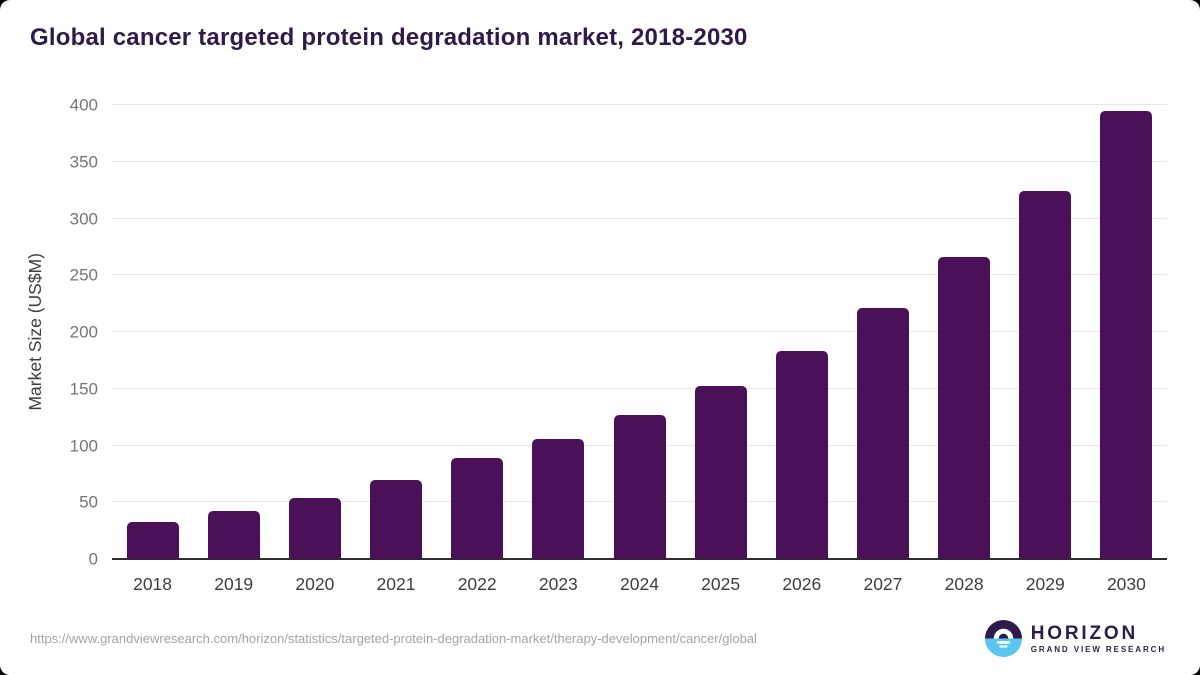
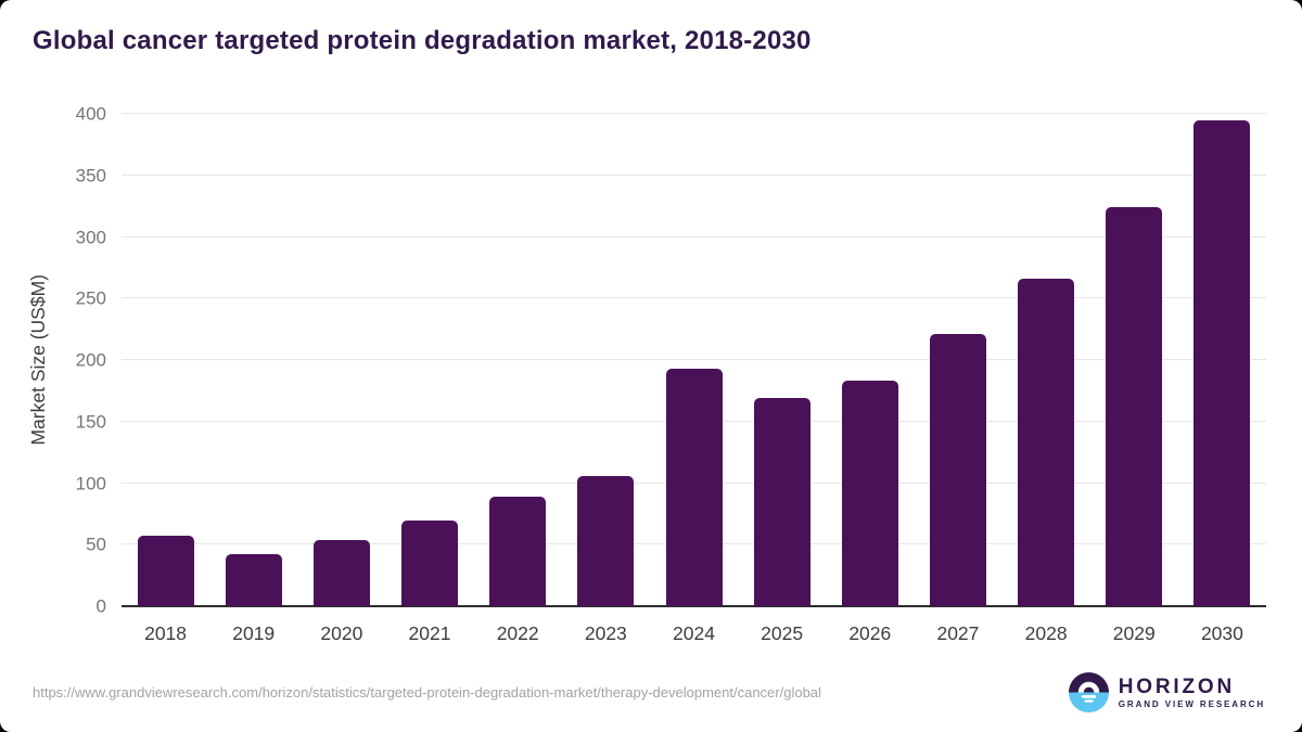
2018: 33 -> 57
2024: 127 -> 193
2025: 152 -> 169
